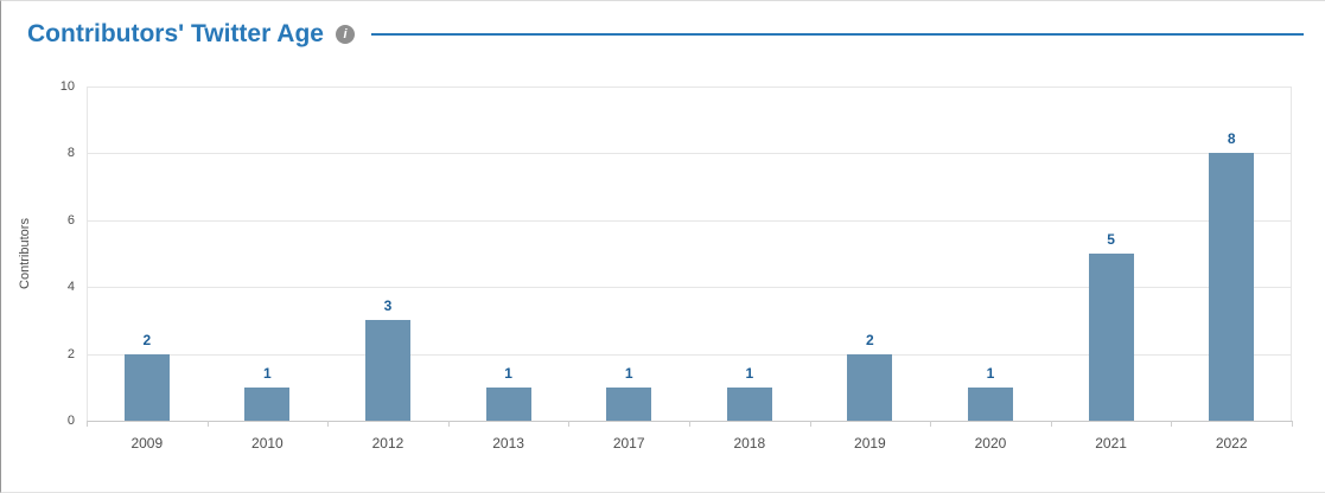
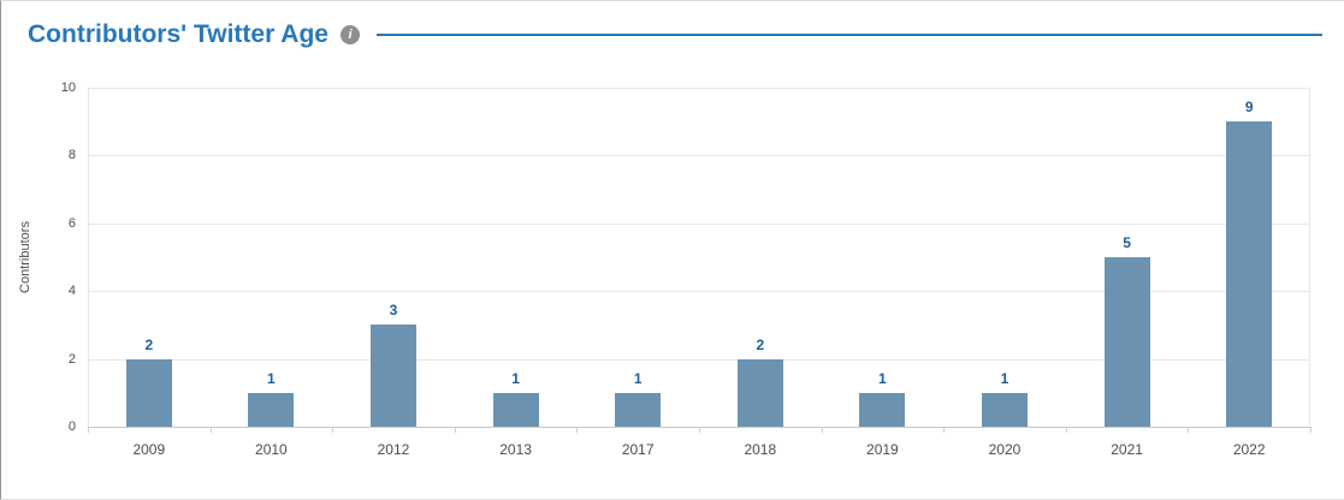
2018: 1 -> 2
2019: 2 -> 1
2022: 8 -> 9
